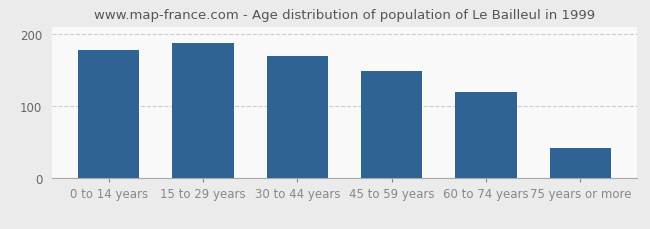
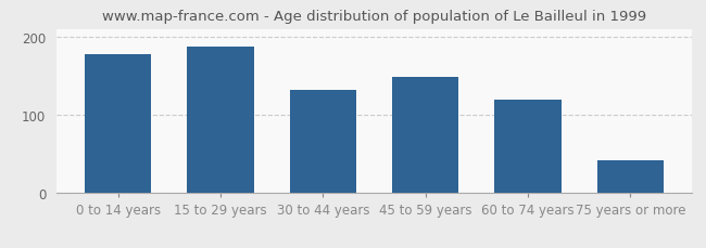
30 to 44 years: 170 -> 132
